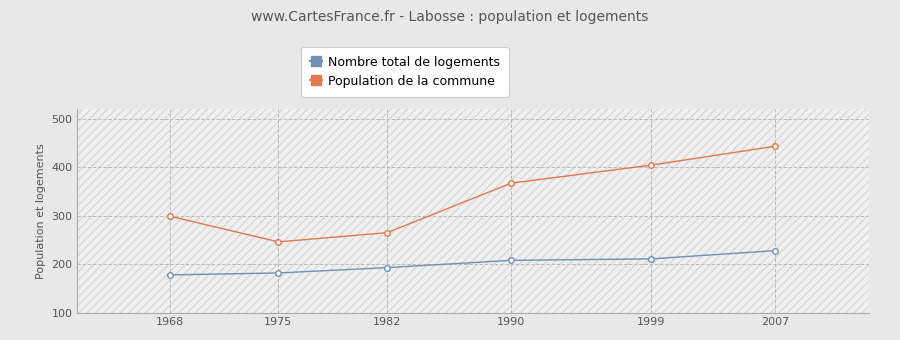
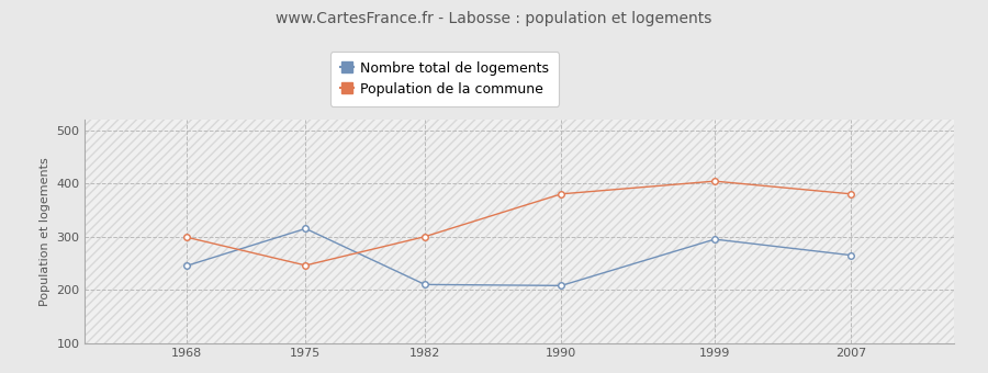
Nombre total de logements/1968: 178 -> 245
Nombre total de logements/1975: 182 -> 315
Nombre total de logements/1982: 193 -> 210
Population de la commune/1982: 265 -> 300
Population de la commune/1990: 367 -> 380
Nombre total de logements/1999: 211 -> 295
Nombre total de logements/2007: 228 -> 265
Population de la commune/2007: 443 -> 380
